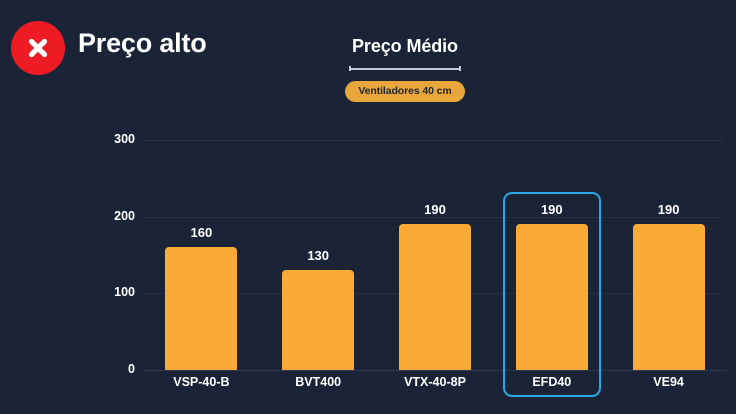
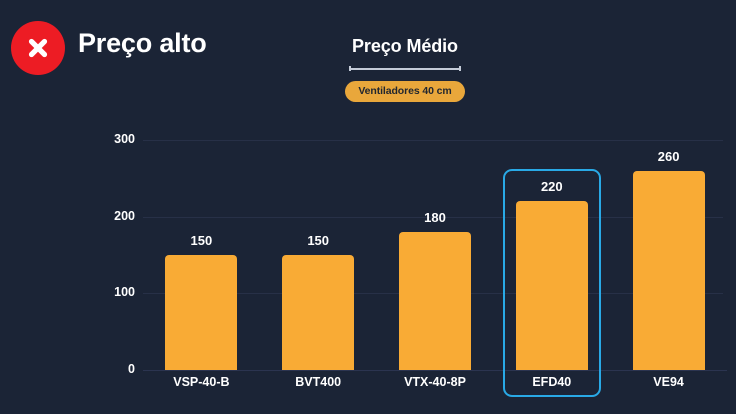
VSP-40-B: 160 -> 150
BVT400: 130 -> 150
VTX-40-8P: 190 -> 180
EFD40: 190 -> 220
VE94: 190 -> 260
